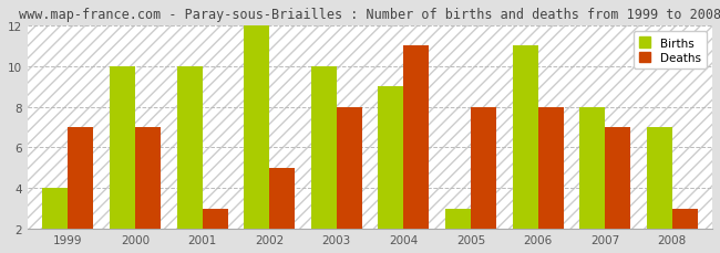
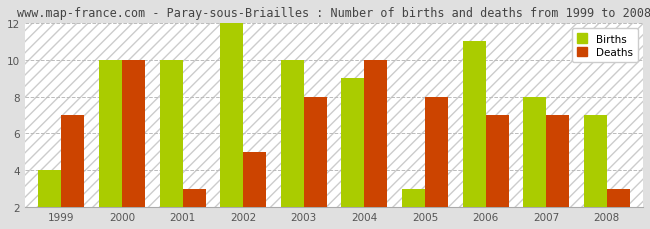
Deaths/2000: 7 -> 10
Deaths/2004: 11 -> 10
Deaths/2006: 8 -> 7
